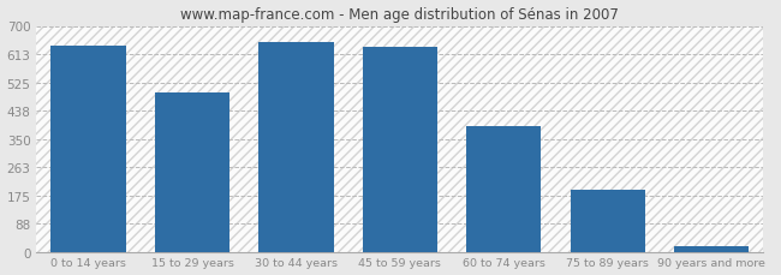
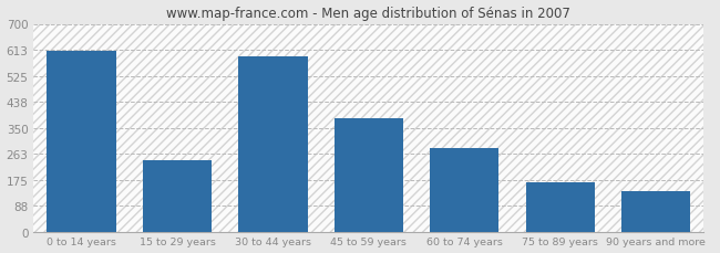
0 to 14 years: 638 -> 610
15 to 29 years: 493 -> 240
30 to 44 years: 648 -> 590
45 to 59 years: 635 -> 380
60 to 74 years: 388 -> 280
75 to 89 years: 193 -> 165
90 years and more: 18 -> 135
